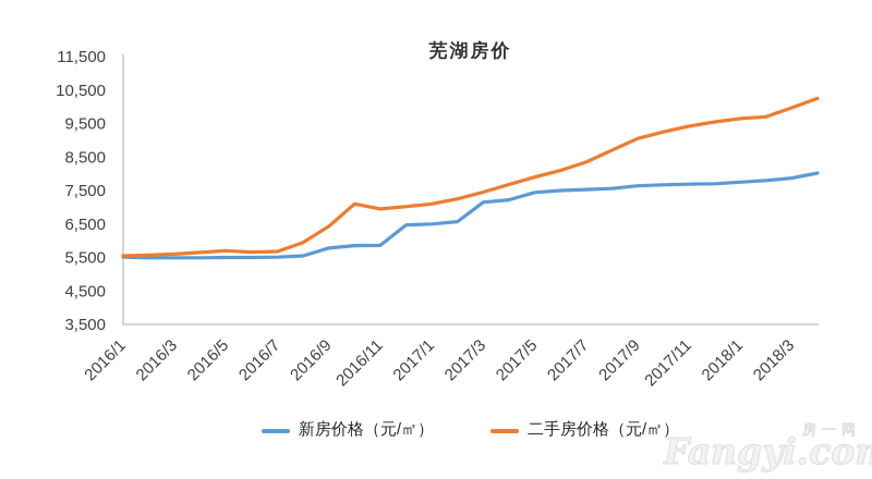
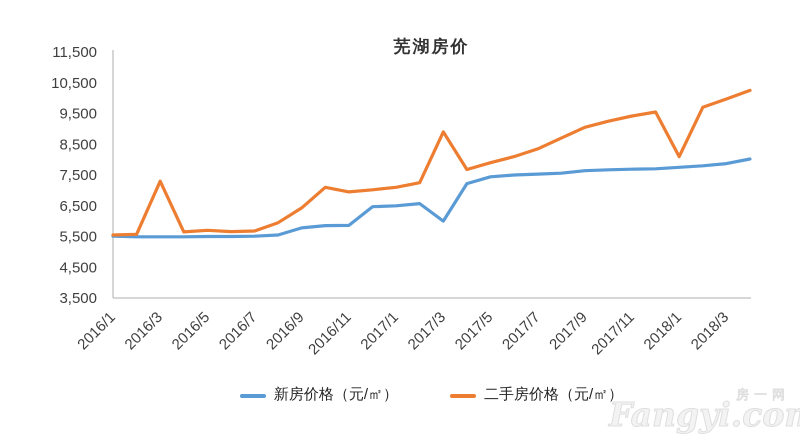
二手房价格（元/㎡）/2016/3: 5600 -> 7300
新房价格（元/㎡）/2017/3: 7200 -> 6000
二手房价格（元/㎡）/2017/3: 7400 -> 8900
二手房价格（元/㎡）/2018/1: 9600 -> 8100
